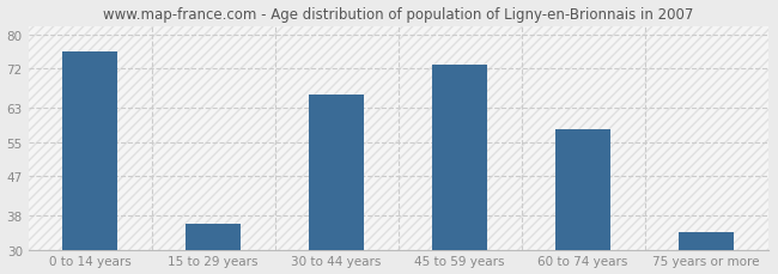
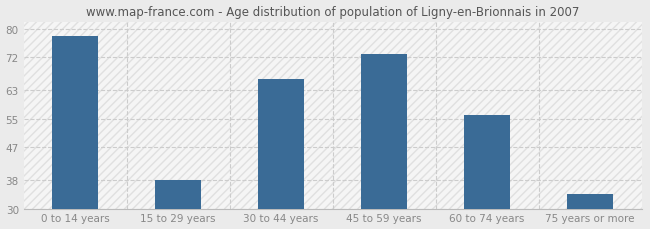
0 to 14 years: 76 -> 78
15 to 29 years: 36 -> 38
60 to 74 years: 58 -> 56
